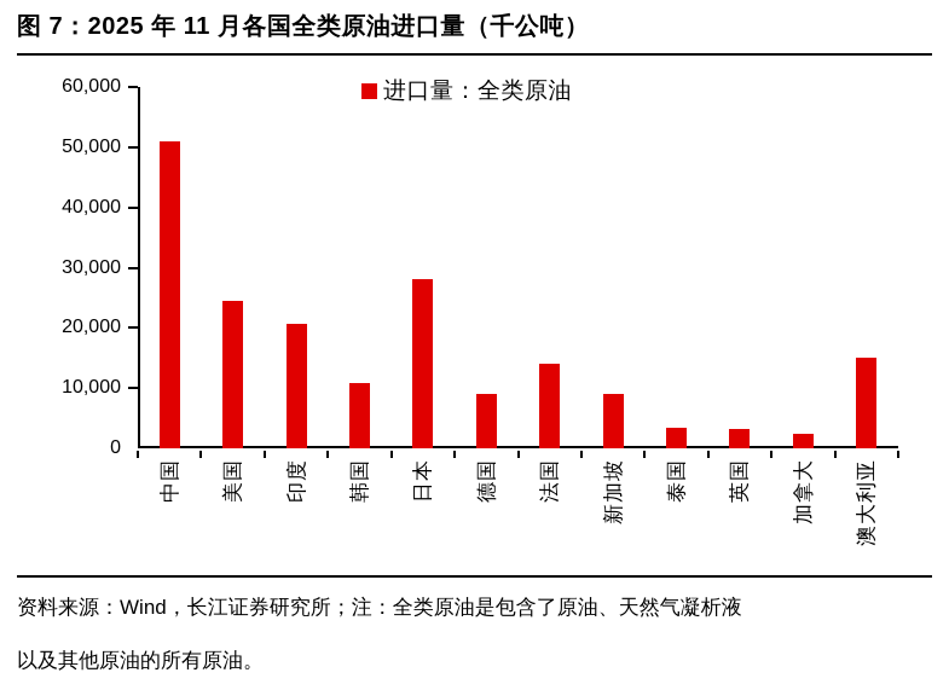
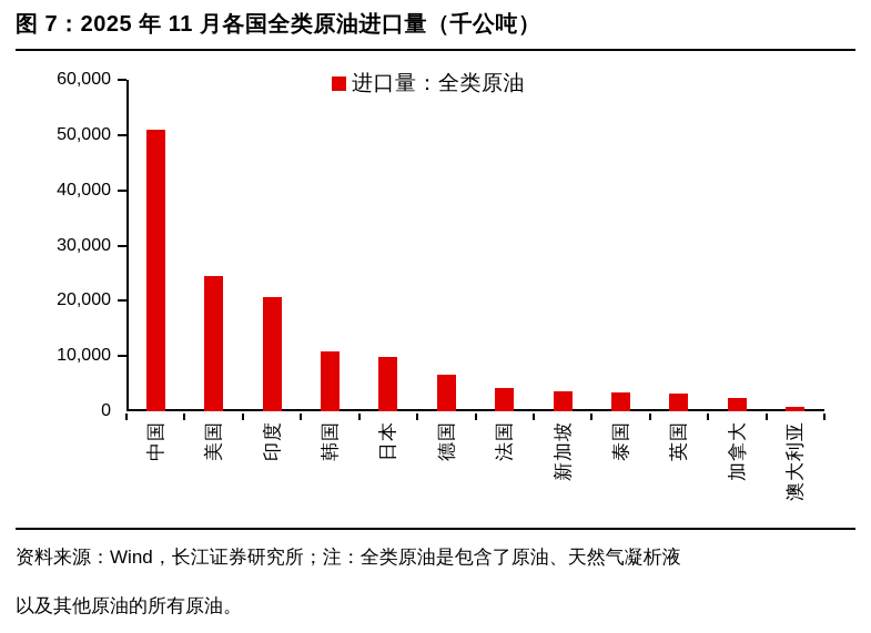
日本: 28000 -> 10000
德国: 9000 -> 7000
法国: 14000 -> 4000
新加坡: 9000 -> 4000
澳大利亚: 15000 -> 1000
